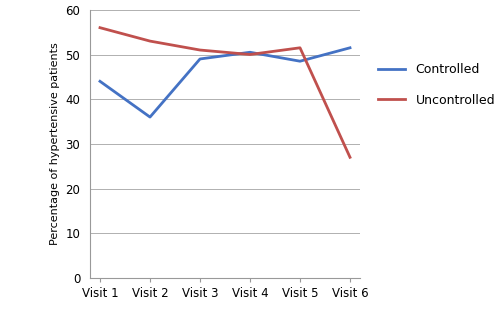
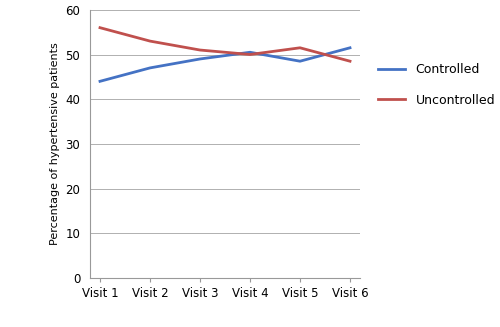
Controlled/Visit 2: 36.0 -> 47.0
Uncontrolled/Visit 6: 27.0 -> 48.5
